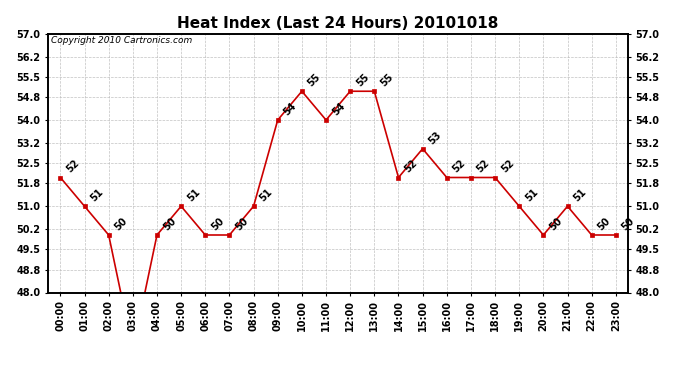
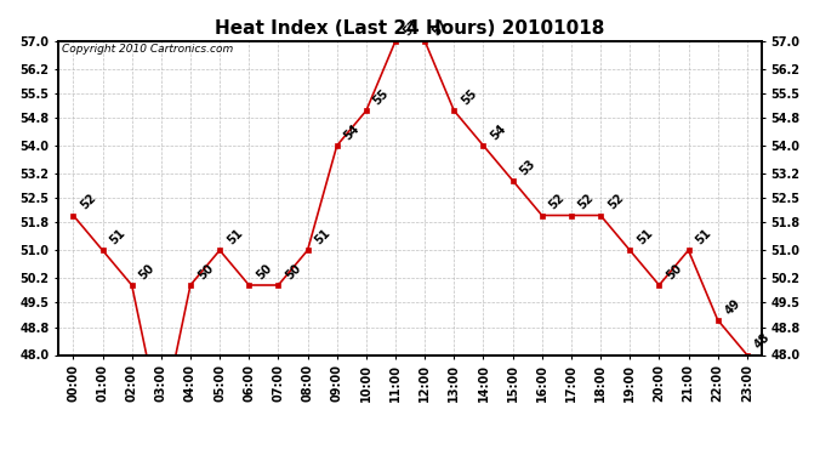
11:00: 54 -> 57
12:00: 55 -> 57
14:00: 52 -> 54
22:00: 50 -> 49
23:00: 50 -> 48
